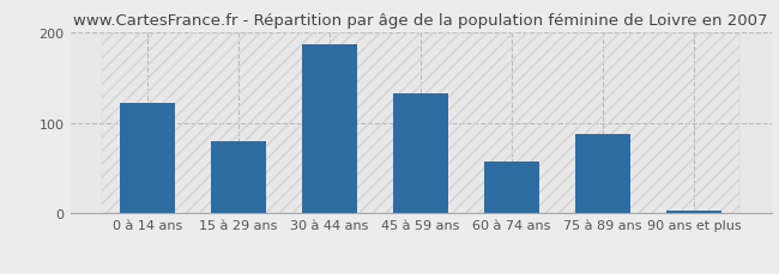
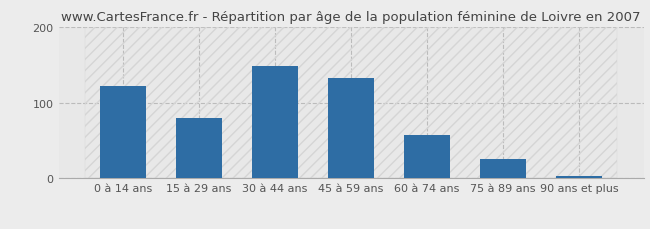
30 à 44 ans: 186 -> 148
75 à 89 ans: 88 -> 26
